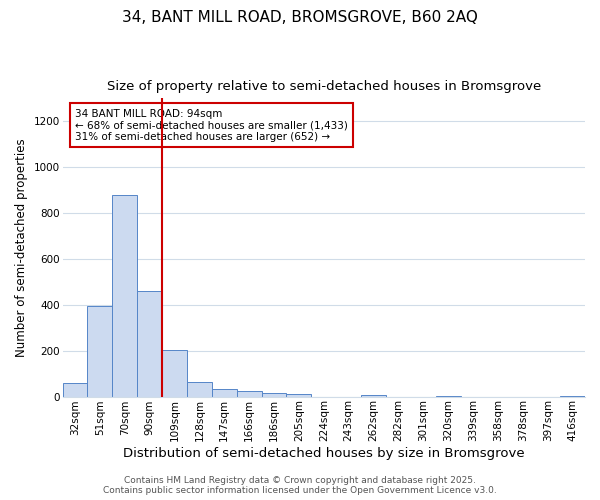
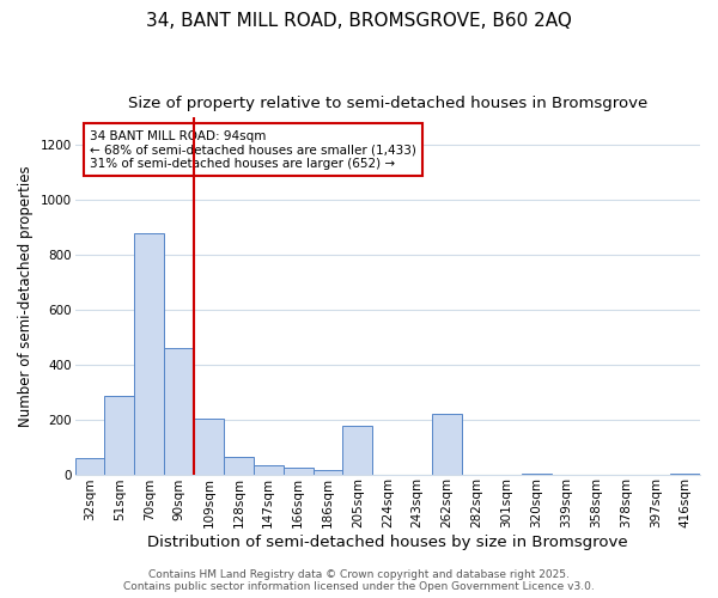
51sqm: 395 -> 285
205sqm: 10 -> 175
262sqm: 8 -> 220
